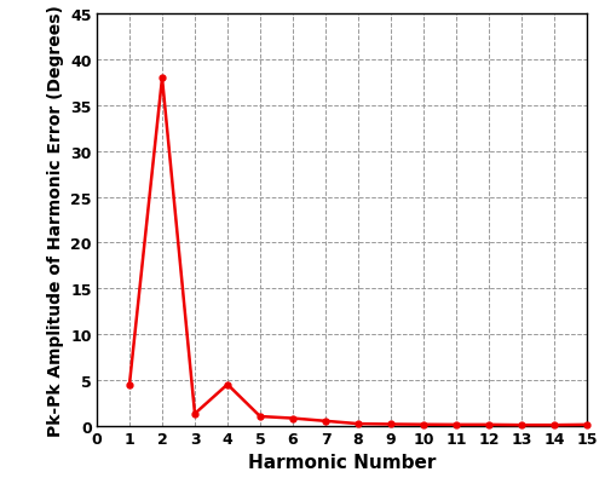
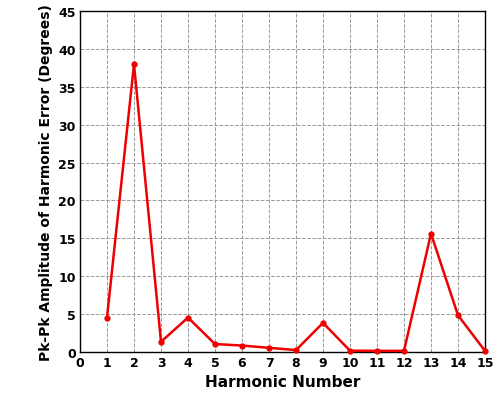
9: 0.1 -> 3.8
13: 0.1 -> 15.6
14: 0.1 -> 4.8
